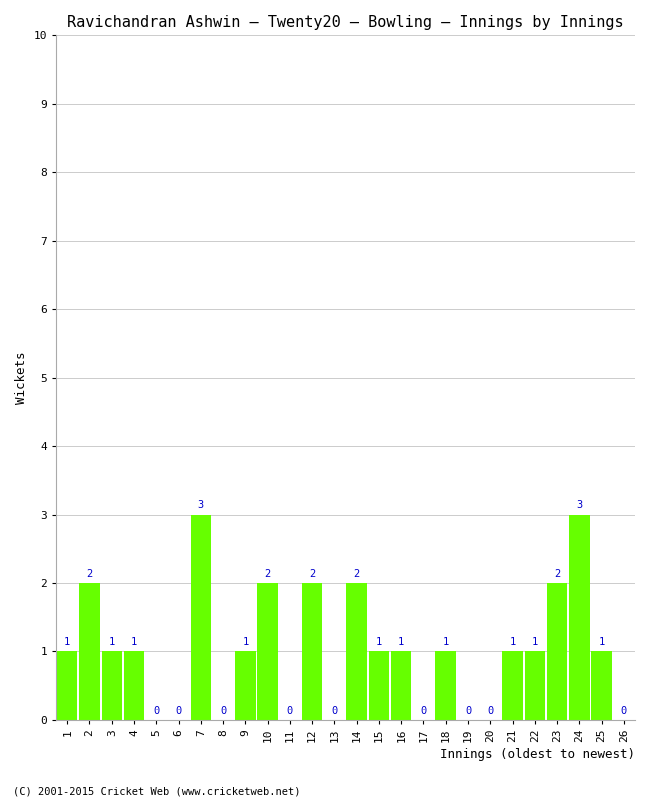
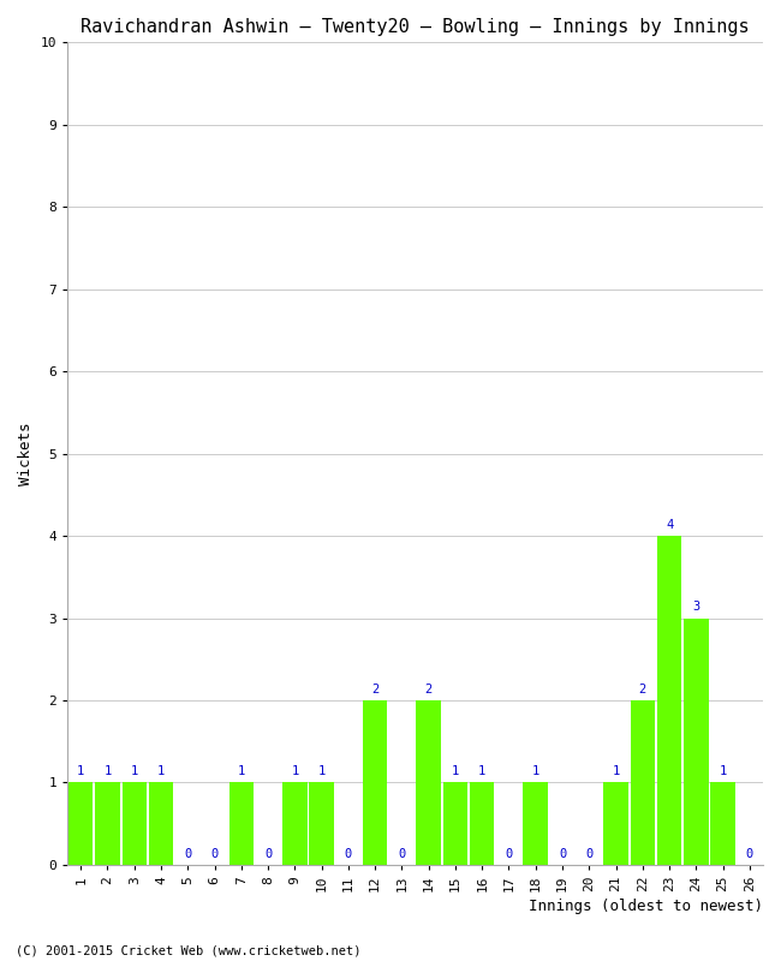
2: 2 -> 1
7: 3 -> 1
10: 2 -> 1
22: 1 -> 2
23: 2 -> 4
